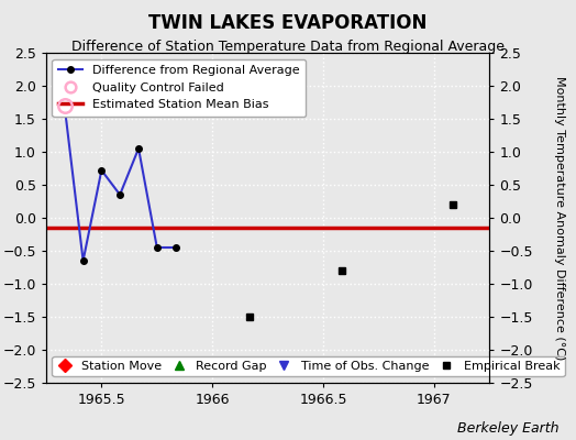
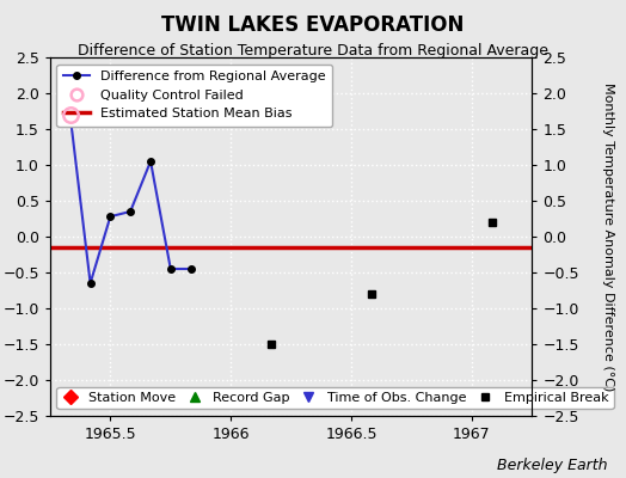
Time of Obs. Change/1965.5: 0.72 -> 0.28
